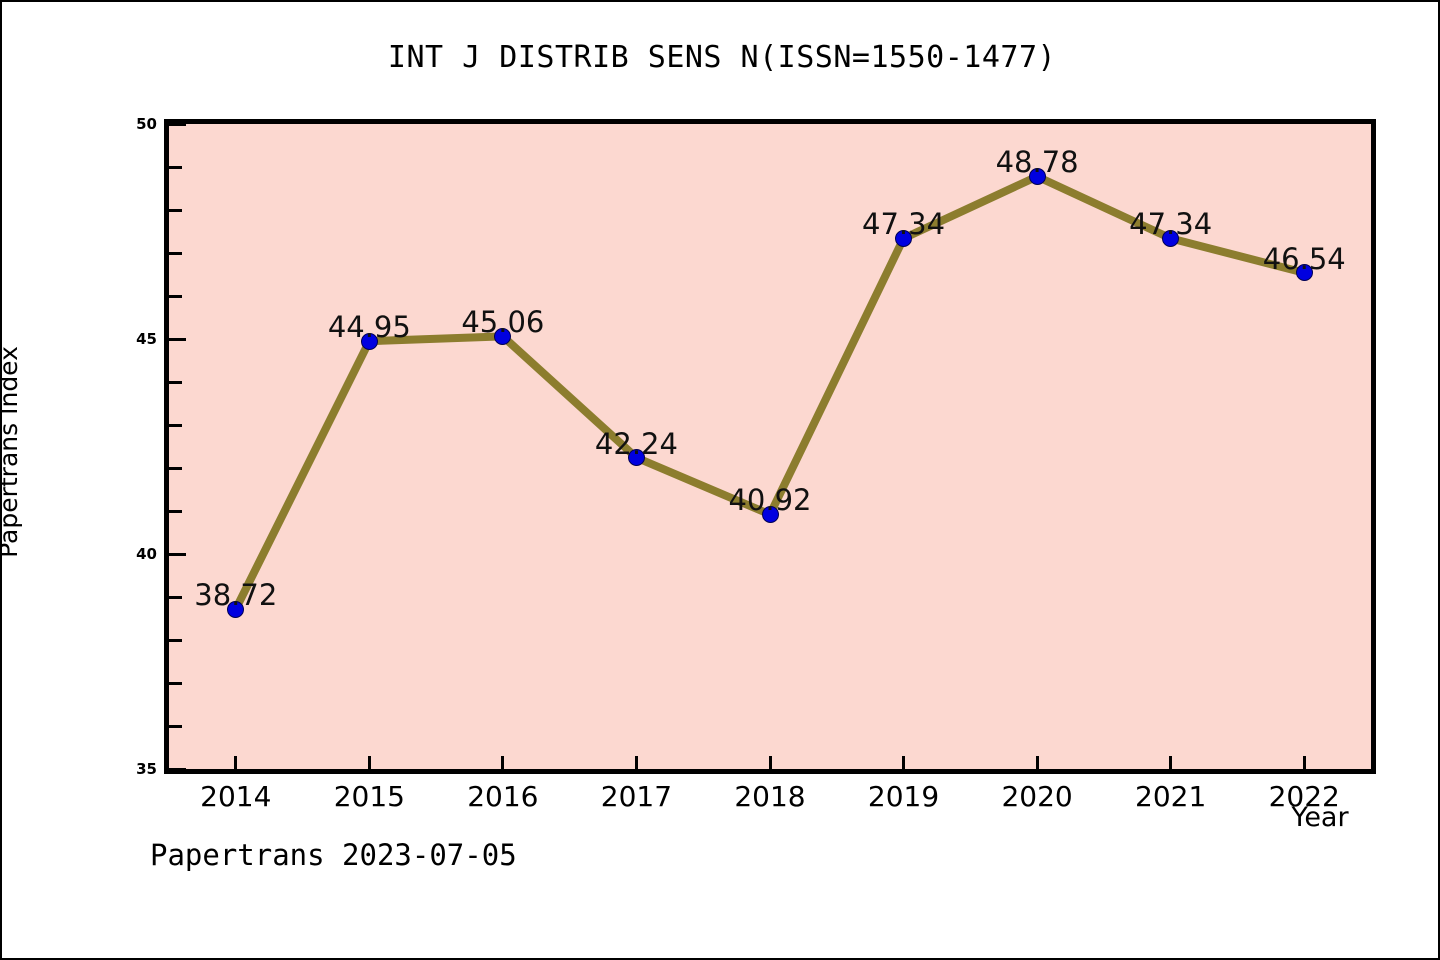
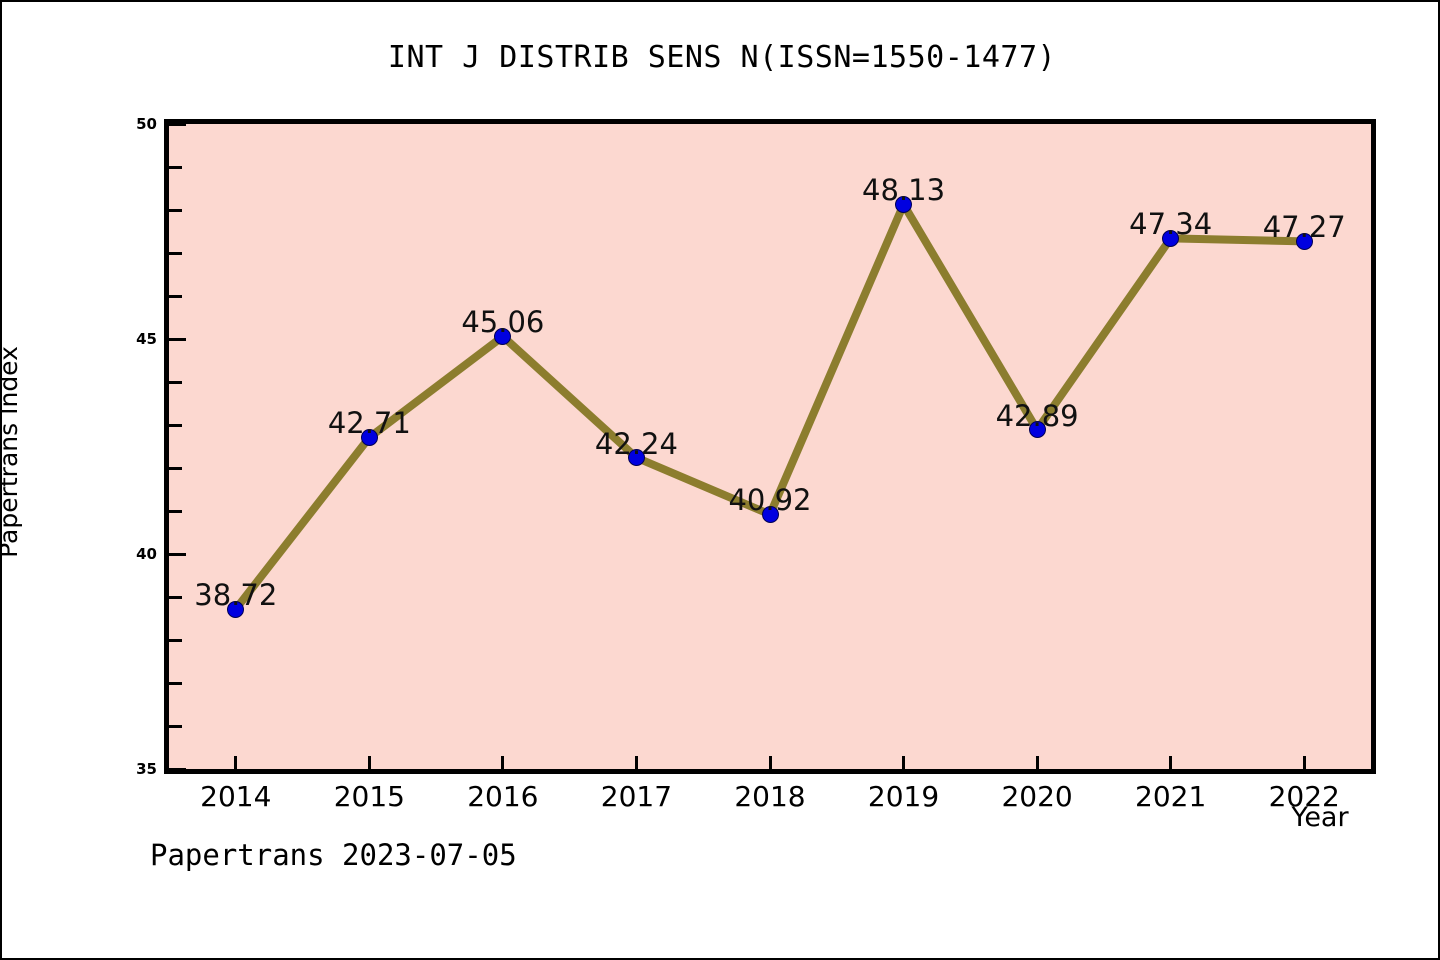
2015: 44.95 -> 42.71
2019: 47.34 -> 48.13
2020: 48.78 -> 42.89
2022: 46.54 -> 47.27
